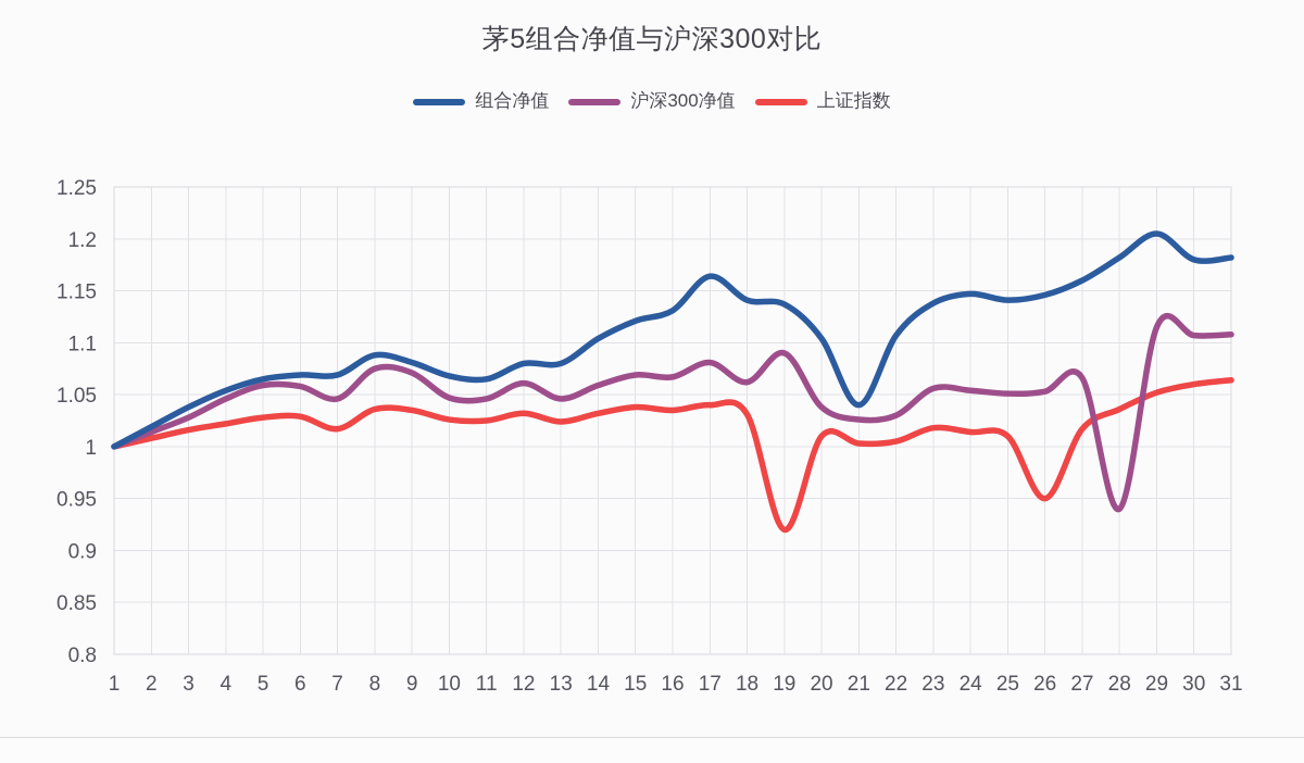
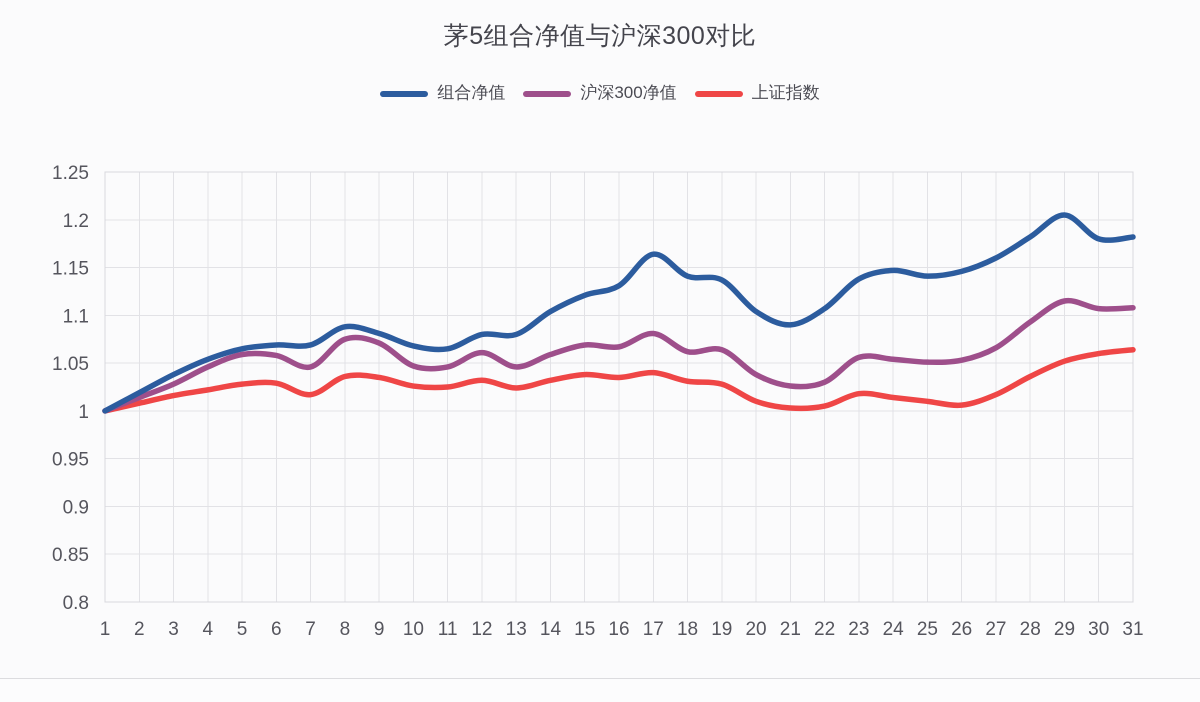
沪深300净值/19: 1.09 -> 1.06
上证指数/19: 0.92 -> 1.03
组合净值/21: 1.04 -> 1.09
上证指数/26: 0.95 -> 1.01
沪深300净值/28: 0.94 -> 1.09
